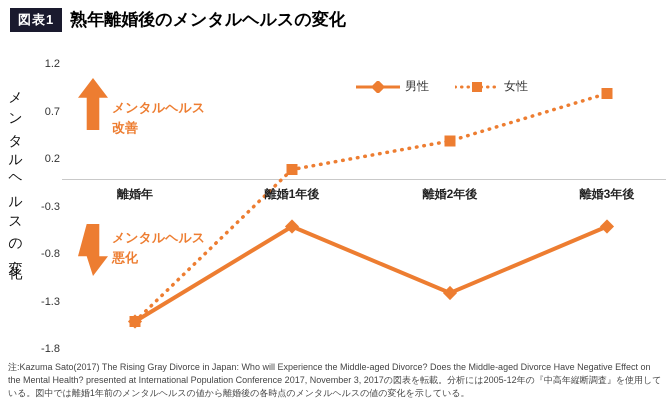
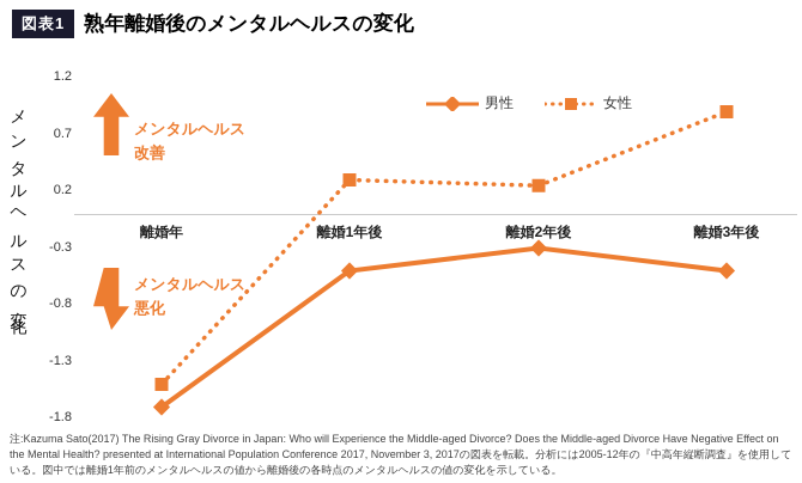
男性/離婚年: -1.5 -> -1.7
女性/離婚1年後: 0.1 -> 0.3
男性/離婚2年後: -1.2 -> -0.3
女性/離婚2年後: 0.4 -> 0.2
